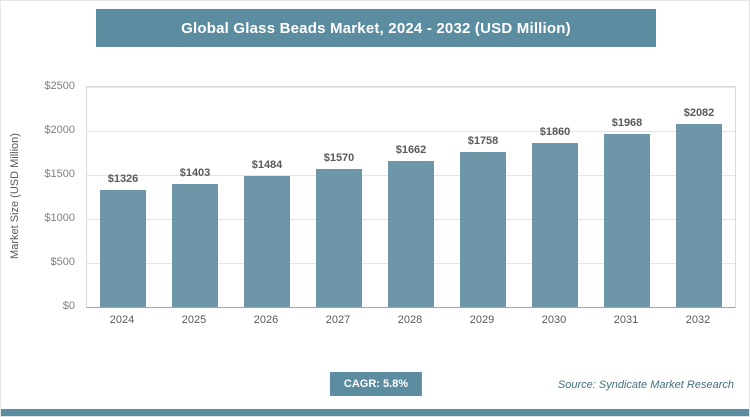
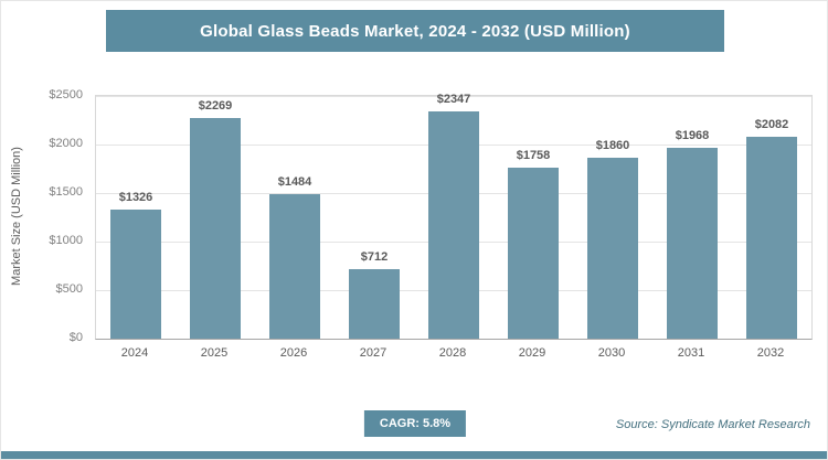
2025: $1403 -> $2269
2027: $1570 -> $712
2028: $1662 -> $2347
